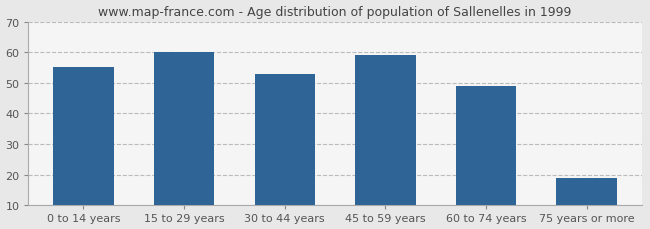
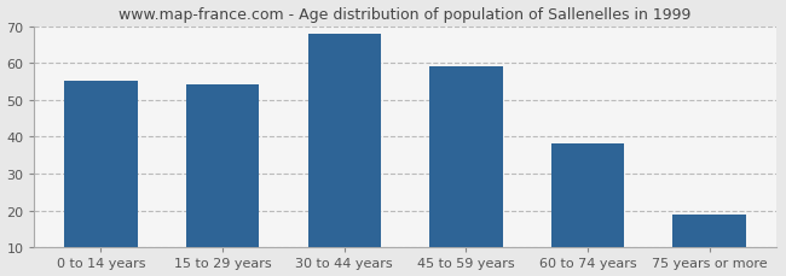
15 to 29 years: 60 -> 54
30 to 44 years: 53 -> 68
60 to 74 years: 49 -> 38
